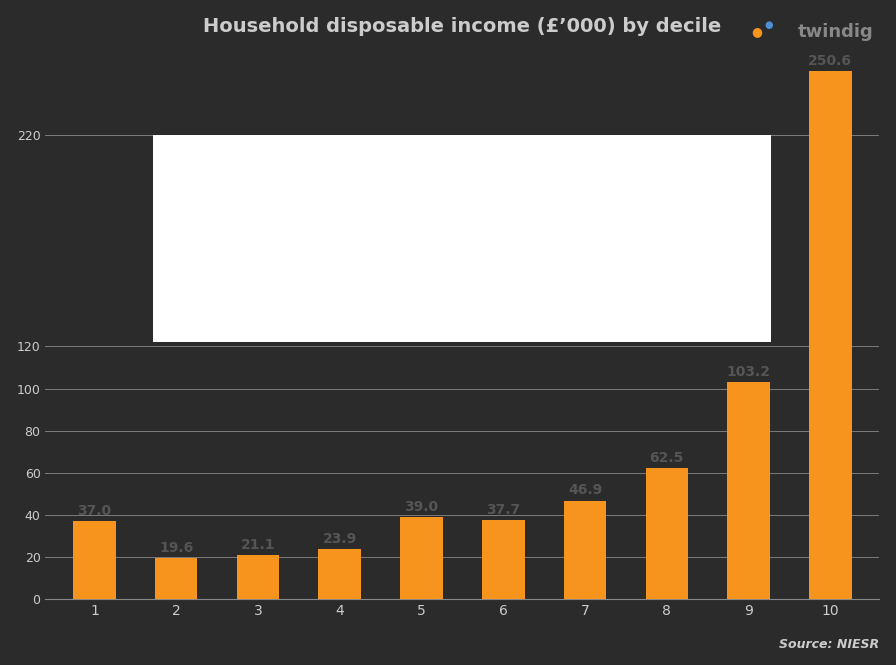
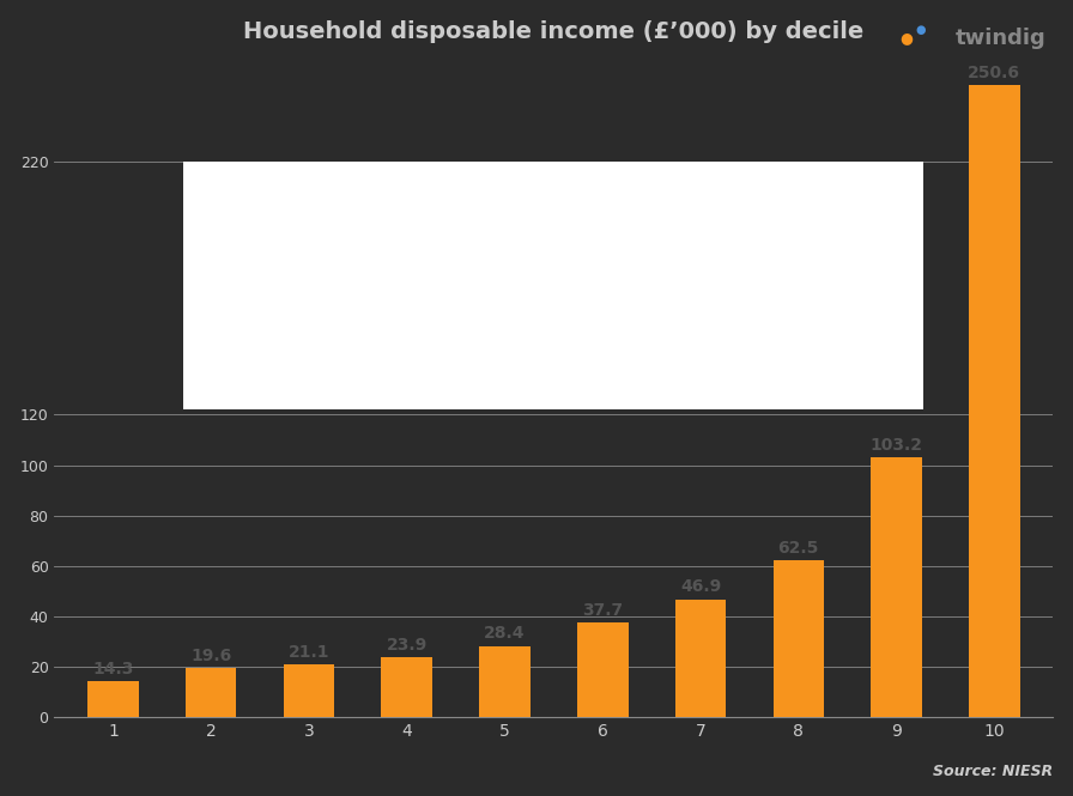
1: 37.0 -> 14.3
5: 39.0 -> 28.4
